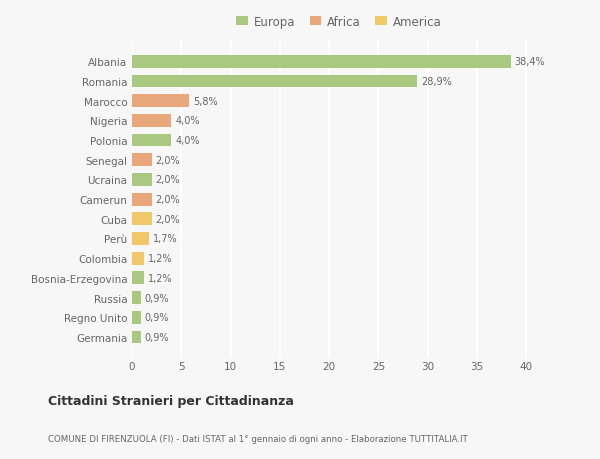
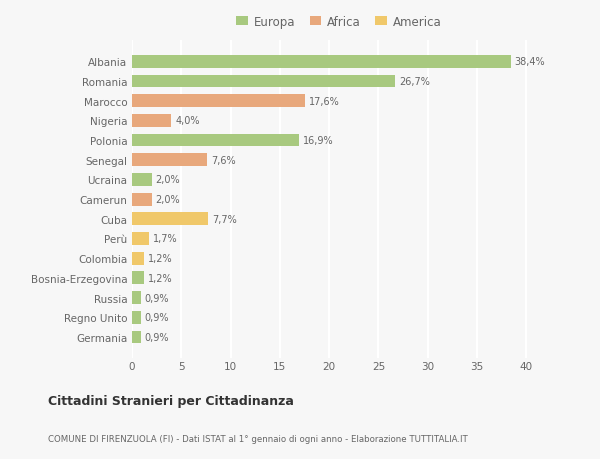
Romania: 28,9% -> 26,7%
Marocco: 5,8% -> 17,6%
Polonia: 4,0% -> 16,9%
Senegal: 2,0% -> 7,6%
Cuba: 2,0% -> 7,7%
